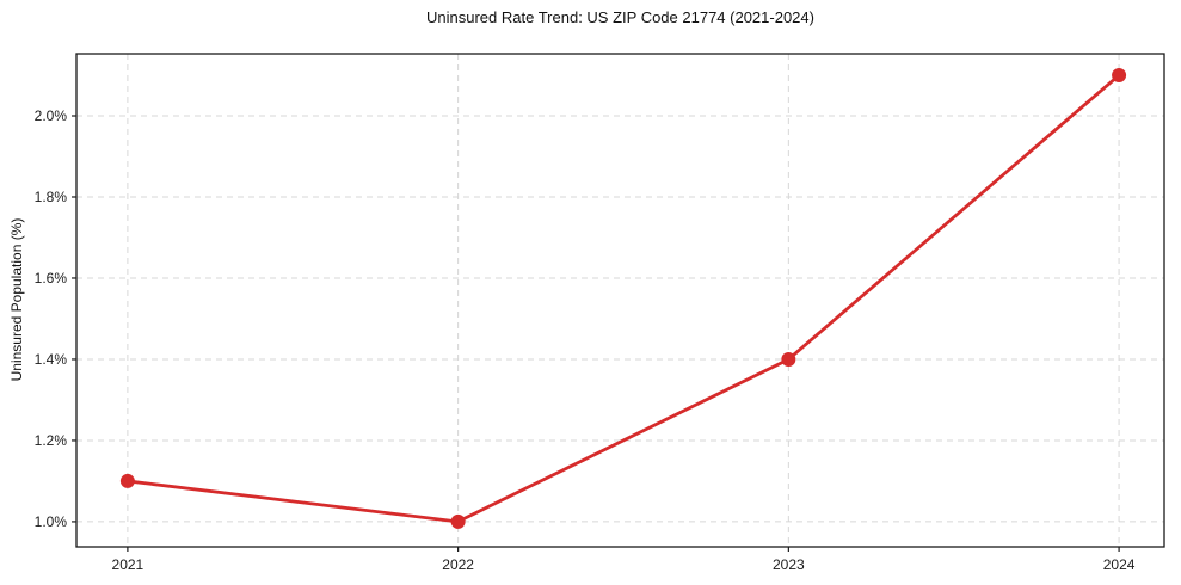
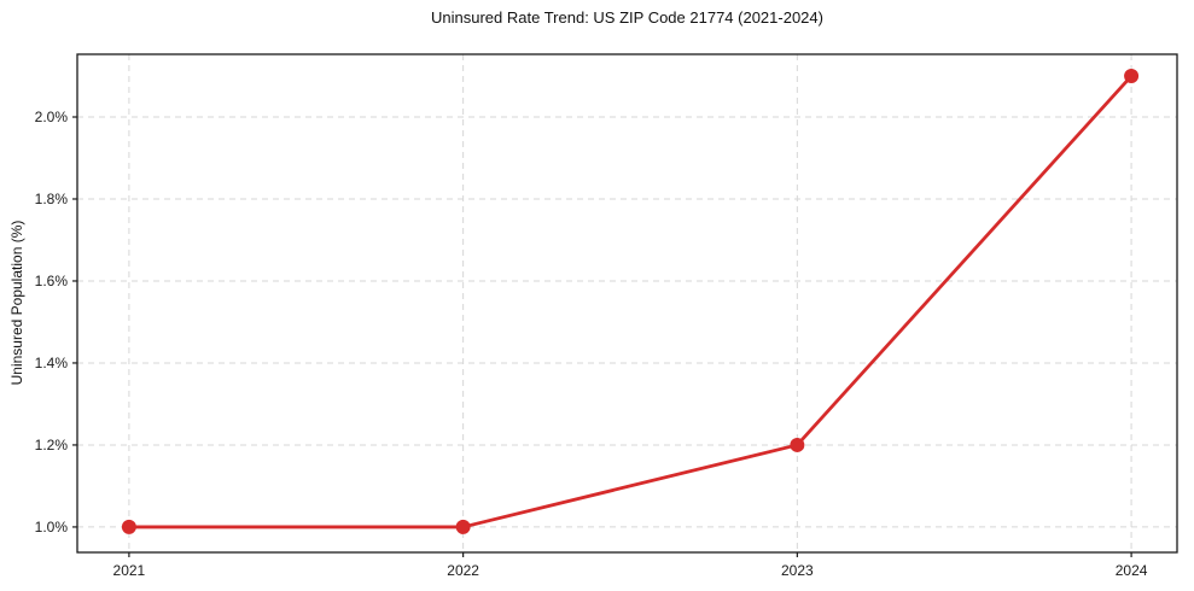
2021: 1.1% -> 1.0%
2023: 1.4% -> 1.2%
